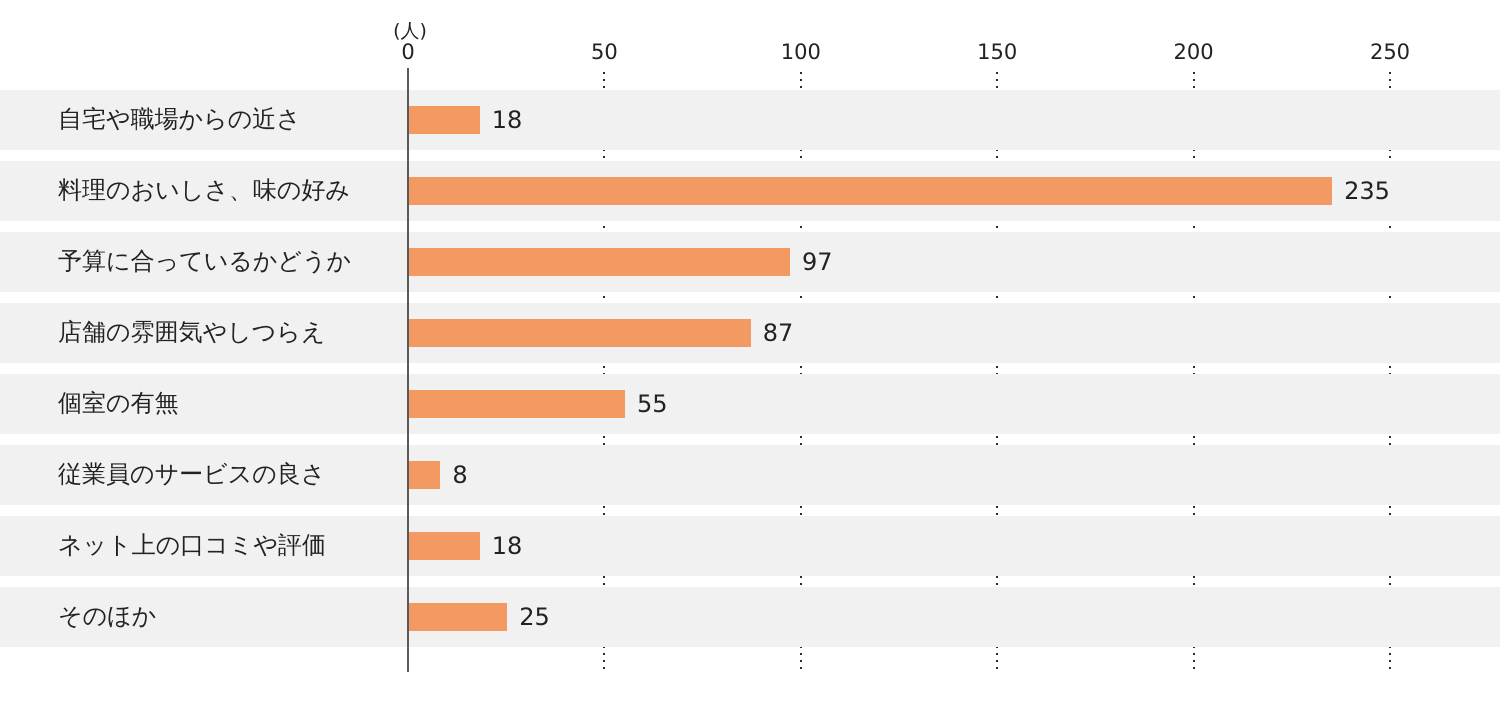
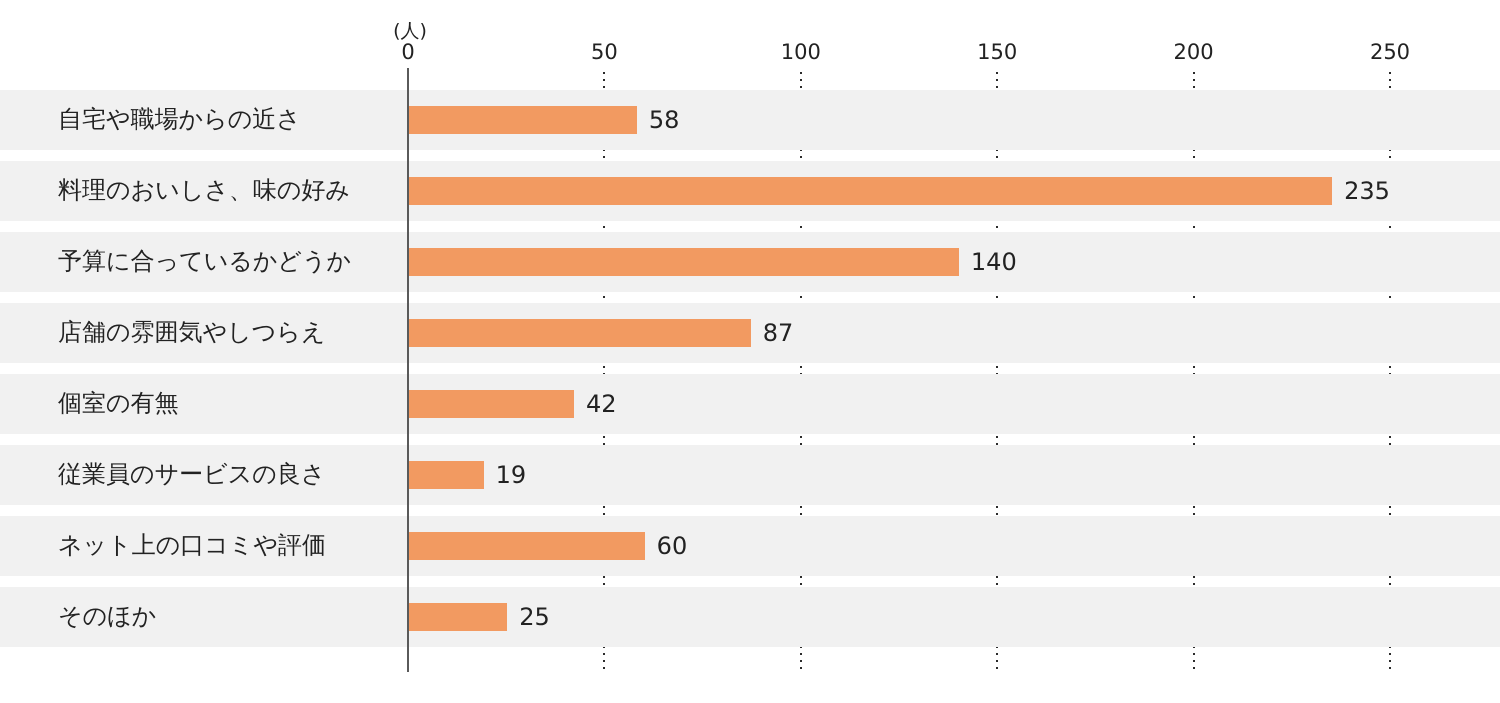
自宅や職場からの近さ: 18 -> 58
予算に合っているかどうか: 97 -> 140
個室の有無: 55 -> 42
従業員のサービスの良さ: 8 -> 19
ネット上の口コミや評価: 18 -> 60
